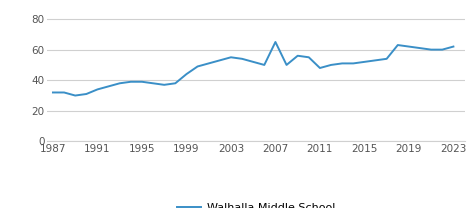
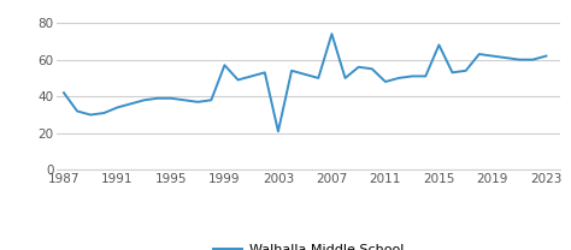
1987: 32 -> 42
1999: 44 -> 57
2003: 55 -> 21
2007: 65 -> 74
2015: 52 -> 68
